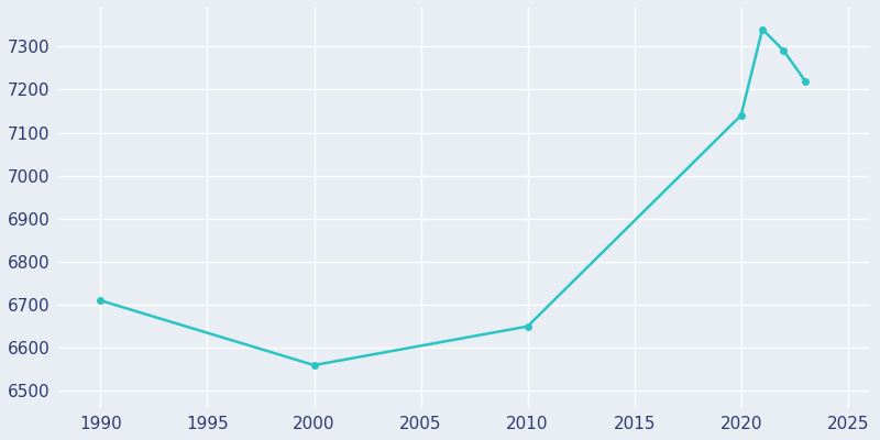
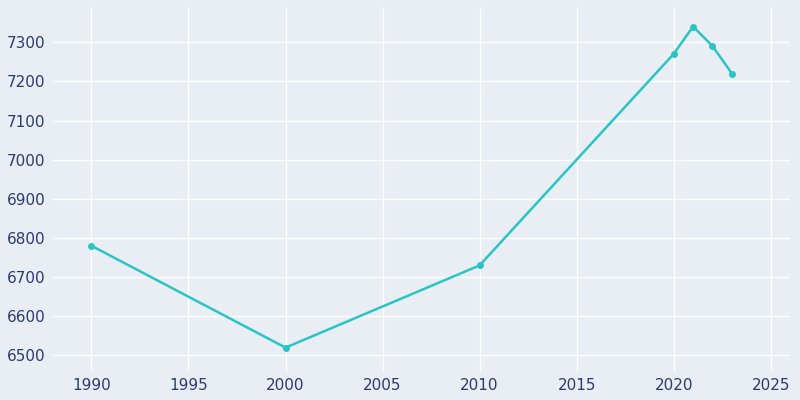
1990: 6710 -> 6780
2000: 6560 -> 6520
2010: 6650 -> 6730
2020: 7140 -> 7270
